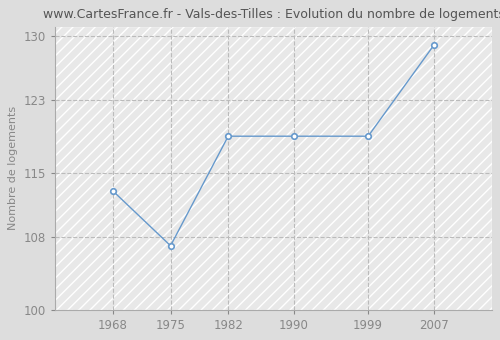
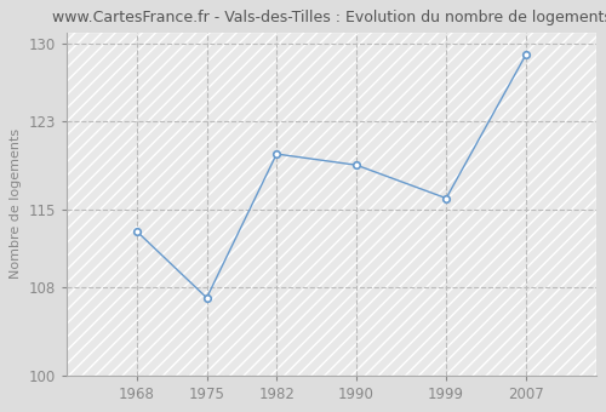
1982: 119 -> 120
1999: 119 -> 116
